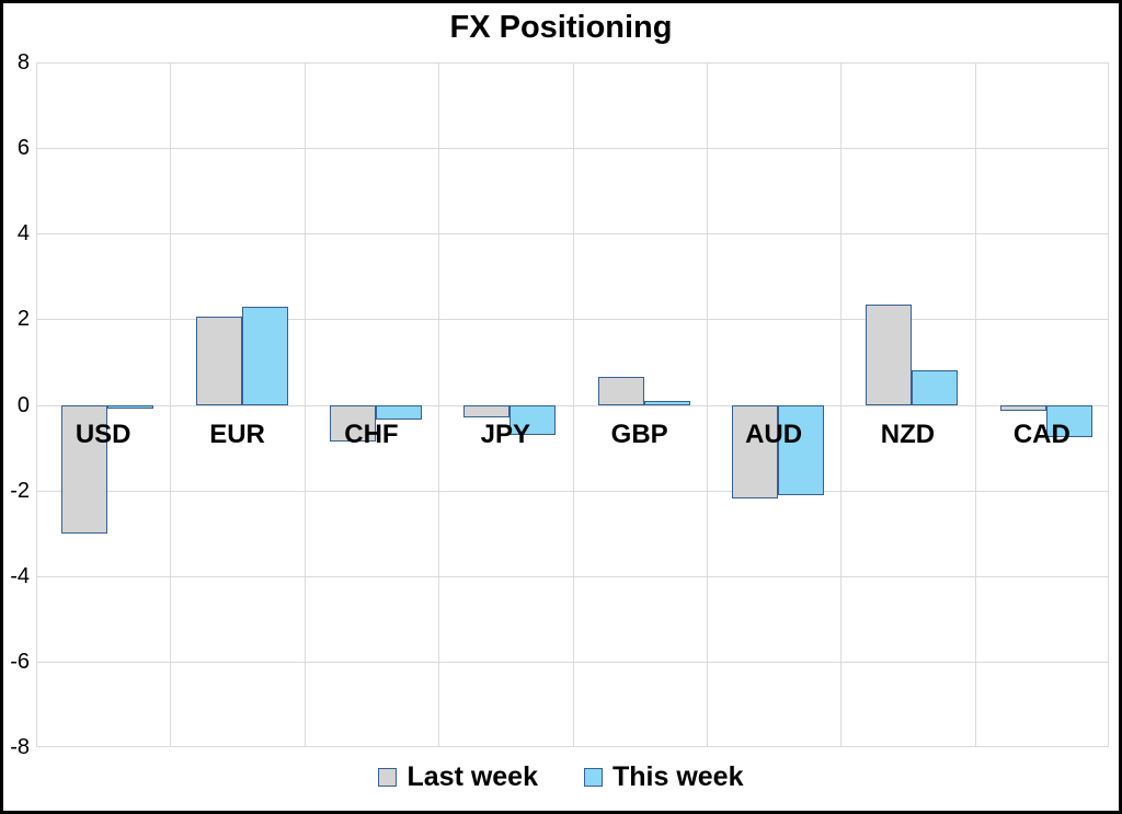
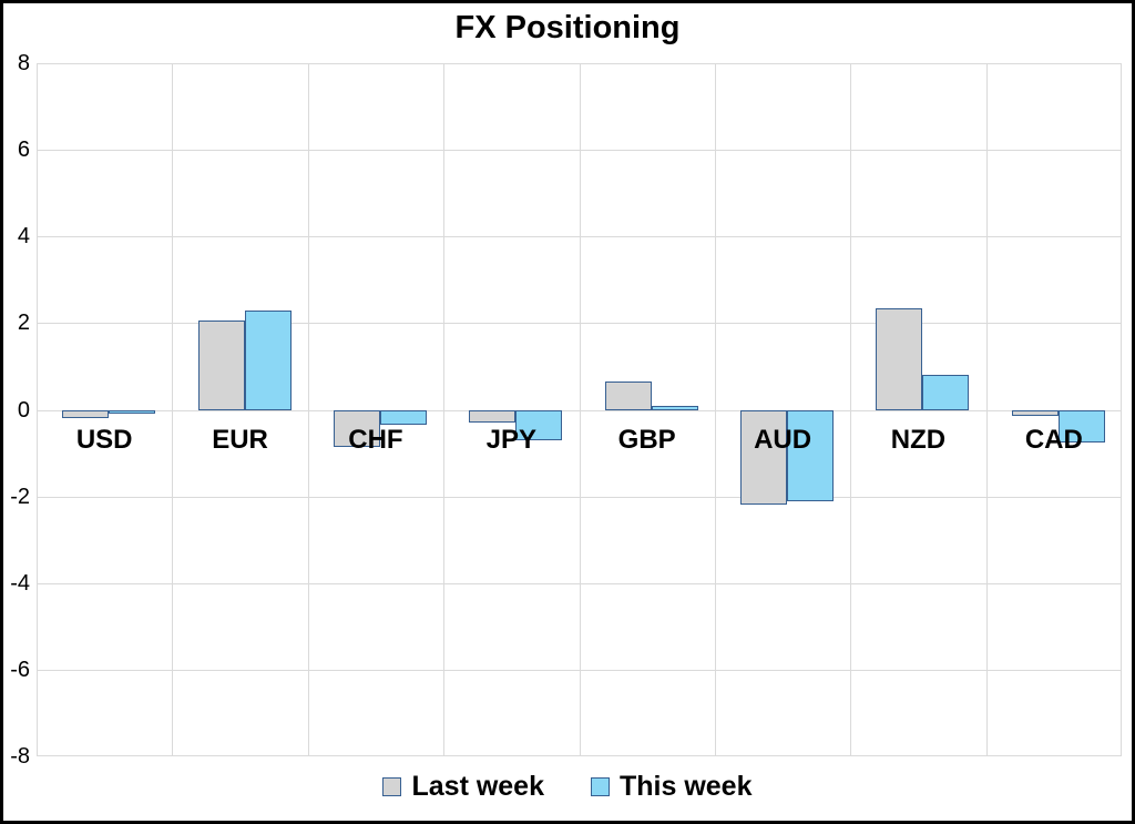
Last week/USD: -3.0 -> -0.2
